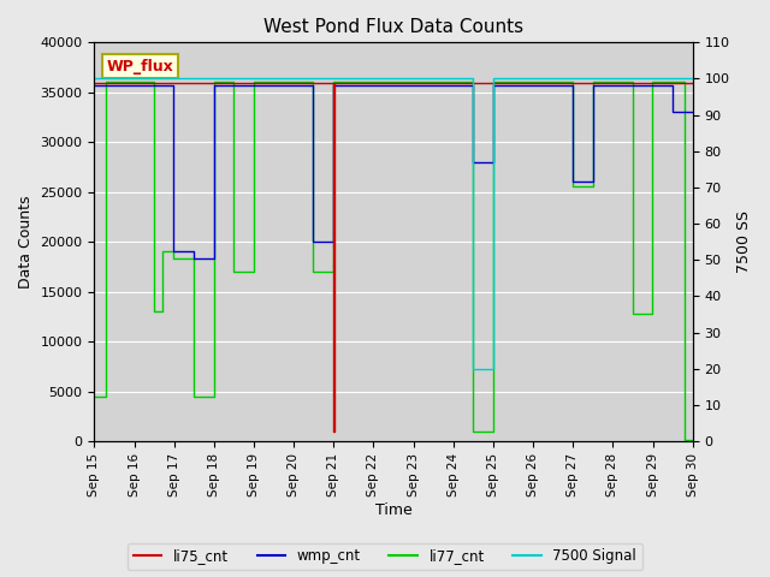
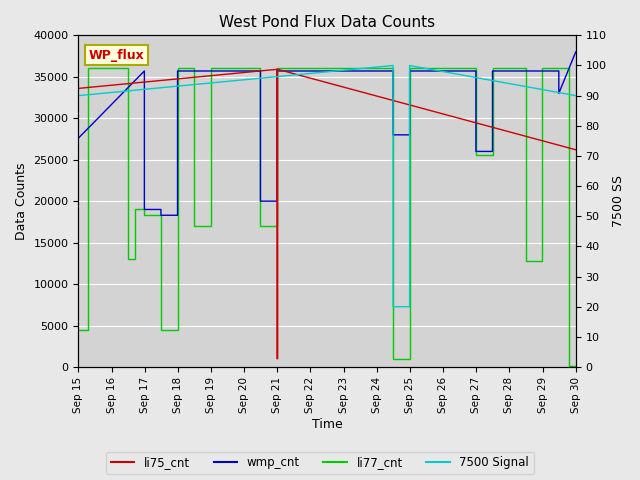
wmp_cnt/Sep 15: 35700 -> 27600
li75_cnt/Sep 15: 35900 -> 33600
7500 Signal/Sep 15: 100 -> 90
wmp_cnt/Sep 30: 33000 -> 38000
li75_cnt/Sep 30: 35900 -> 26200
7500 Signal/Sep 30: 100 -> 90
